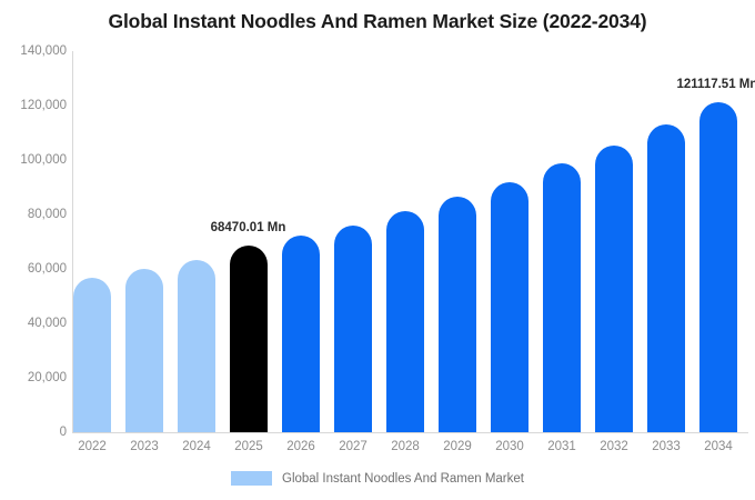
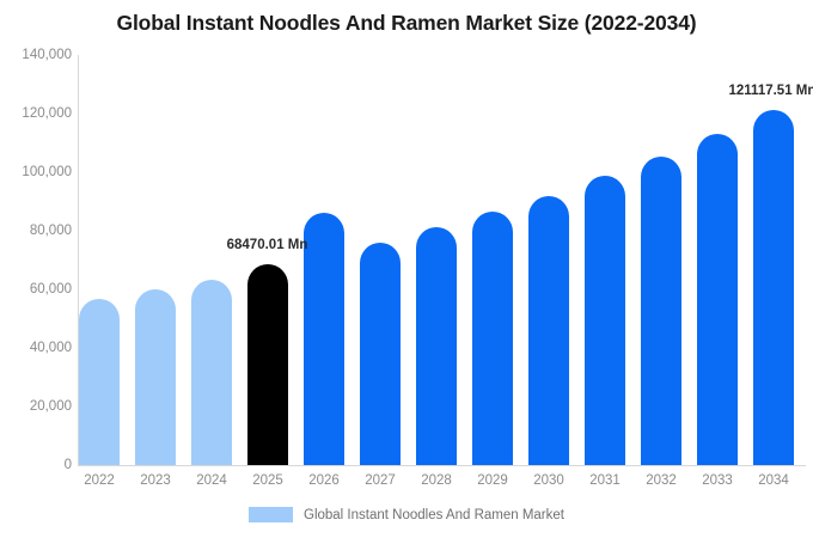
2026: 72000 -> 86000
